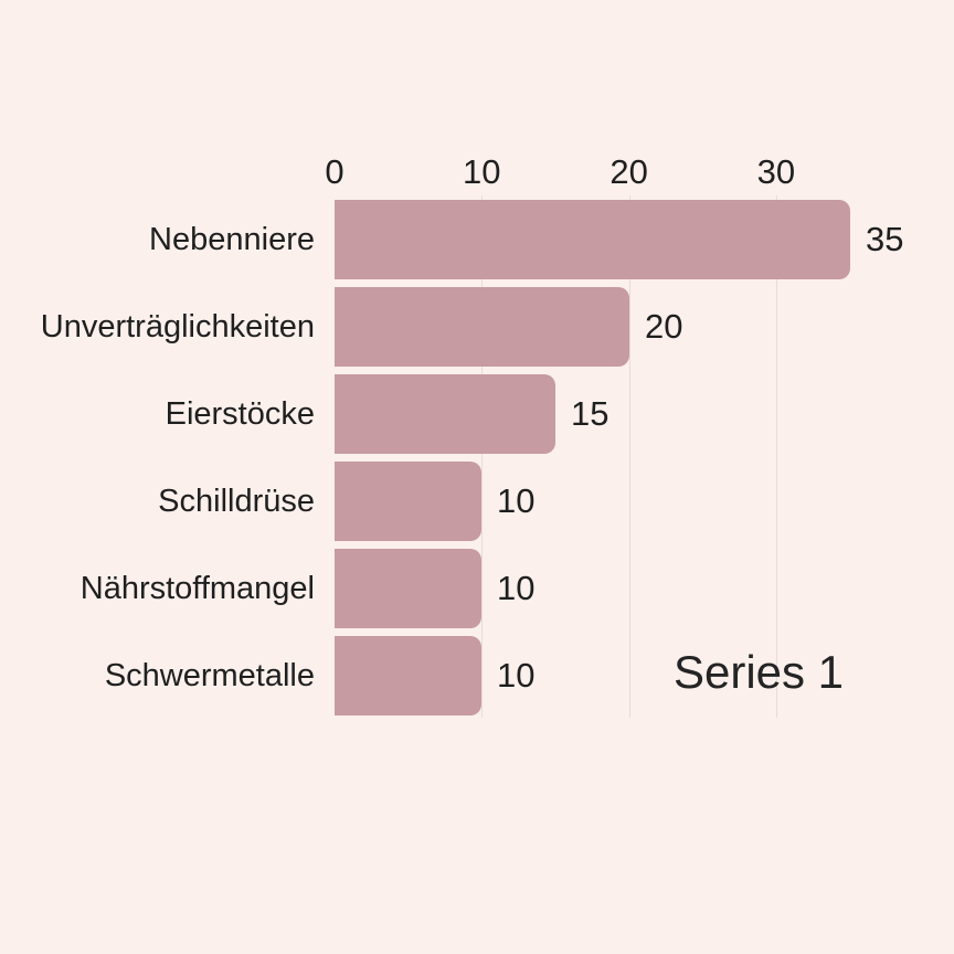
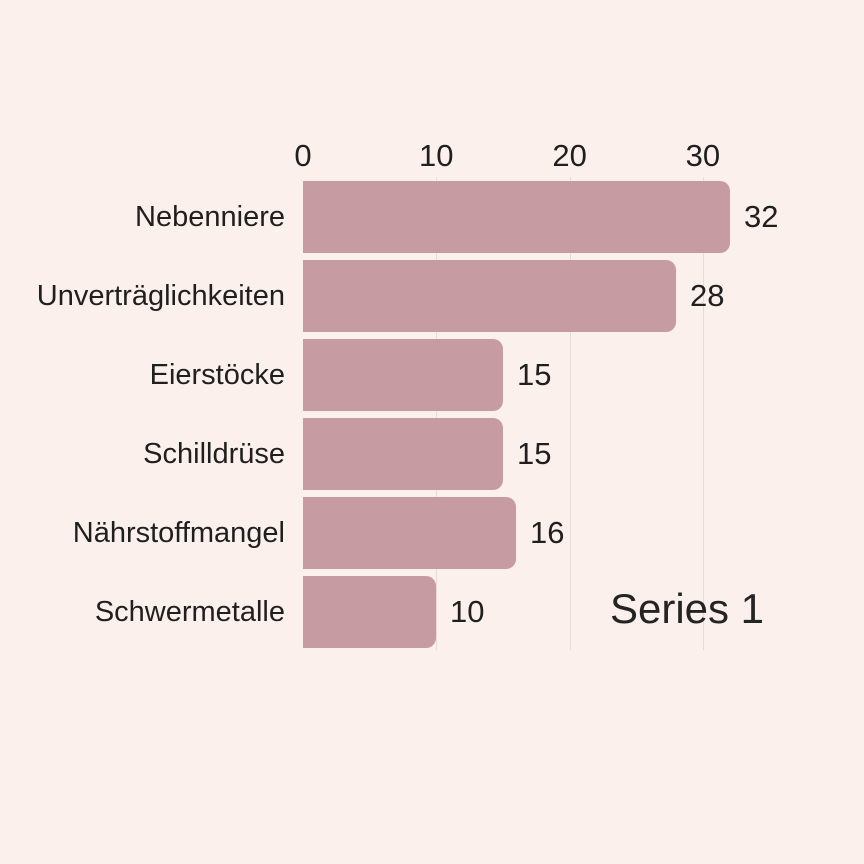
Nebenniere: 35 -> 32
Unverträglichkeiten: 20 -> 28
Schilldrüse: 10 -> 15
Nährstoffmangel: 10 -> 16
